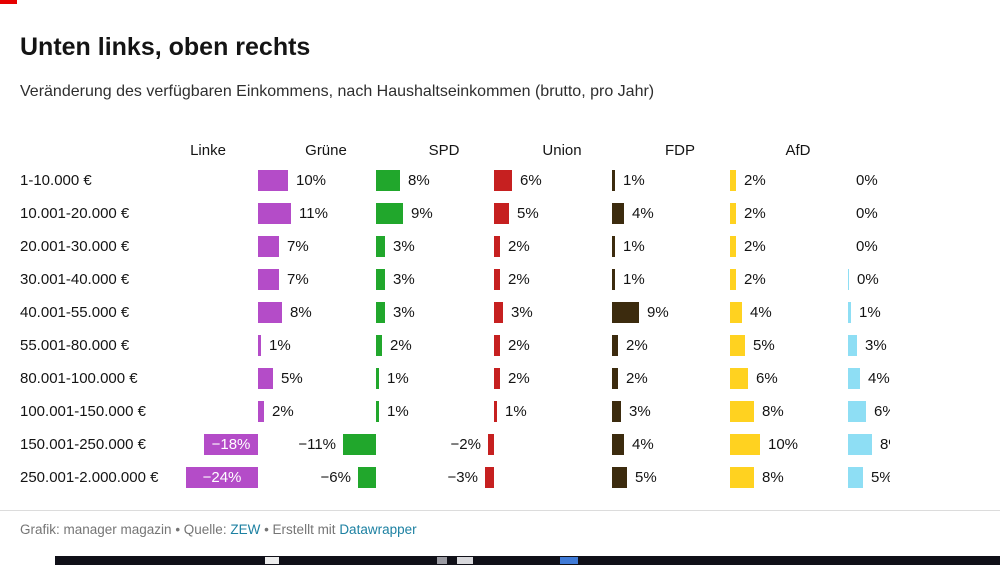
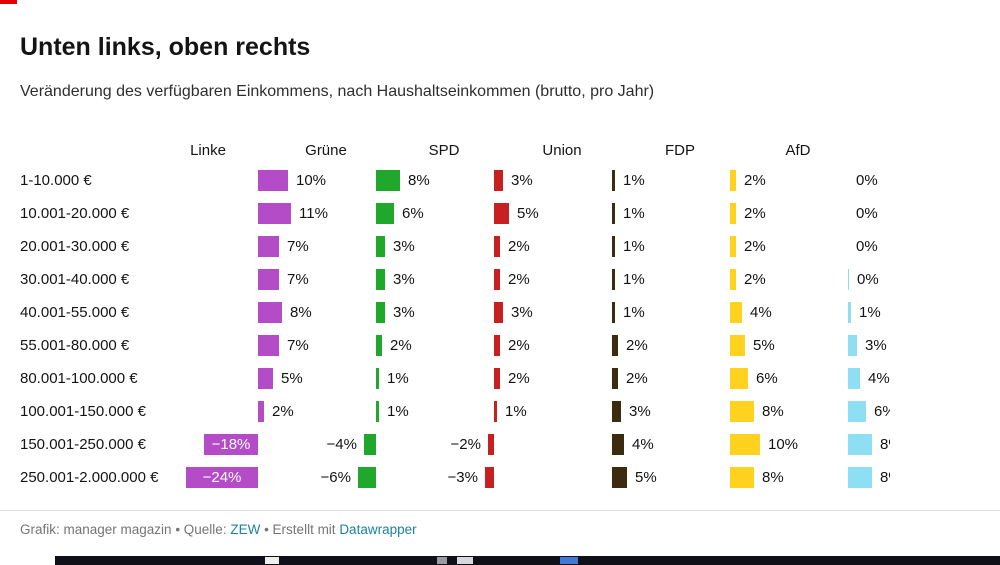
SPD/1-10.000 €: 6% -> 3%
Grüne/10.001-20.000 €: 9% -> 6%
Union/10.001-20.000 €: 4% -> 1%
Union/40.001-55.000 €: 9% -> 1%
Linke/55.001-80.000 €: 1% -> 7%
Grüne/150.001-250.000 €: −11% -> −4%
AfD/250.001-2.000.000 €: 5% -> 8%
